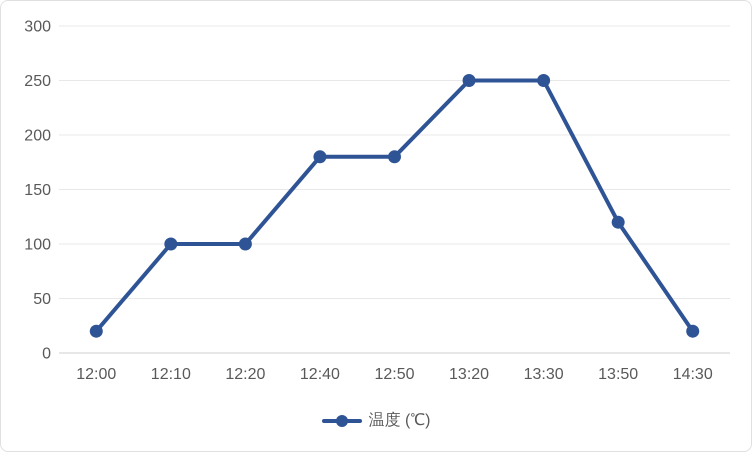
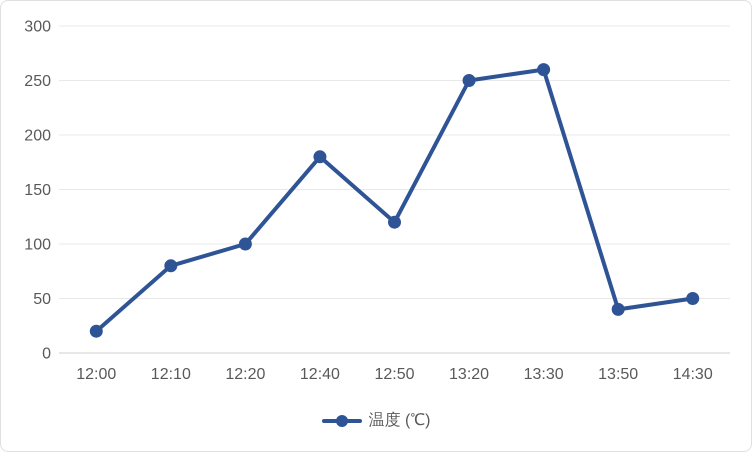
12:10: 100 -> 80
12:50: 180 -> 120
13:30: 250 -> 260
13:50: 120 -> 40
14:30: 20 -> 50
